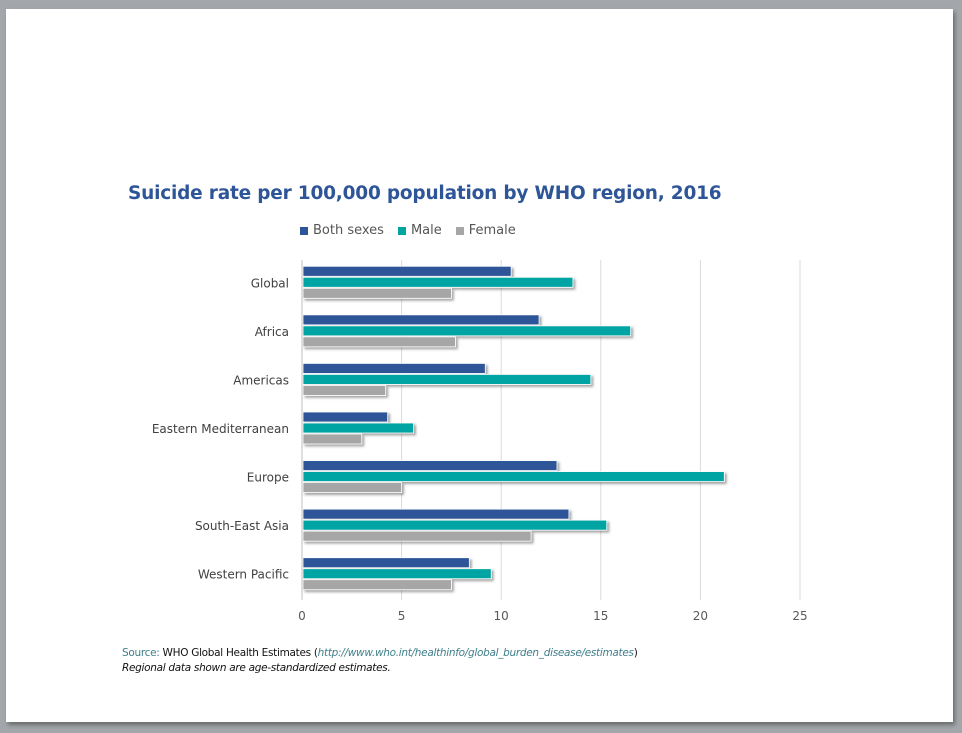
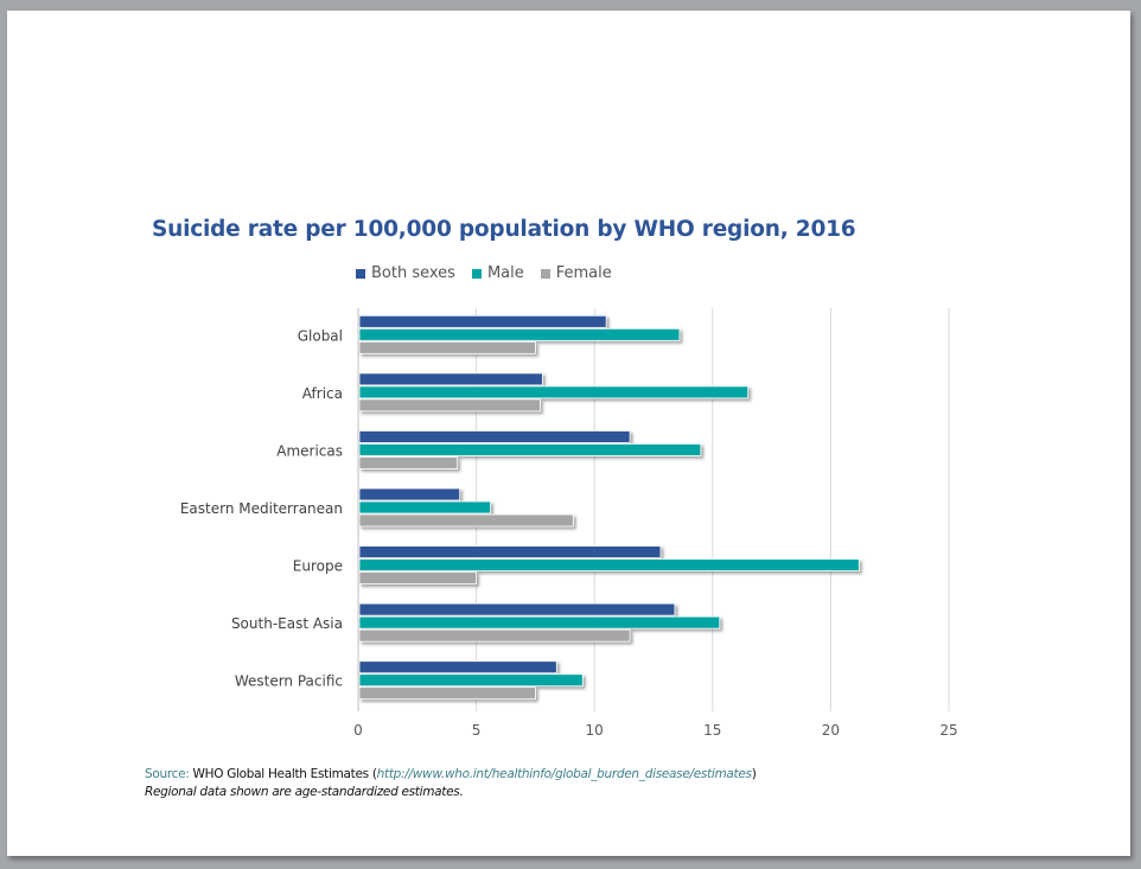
Both sexes/Africa: 11.9 -> 7.8
Both sexes/Americas: 9.2 -> 11.5
Female/Eastern Mediterranean: 3.0 -> 9.1
